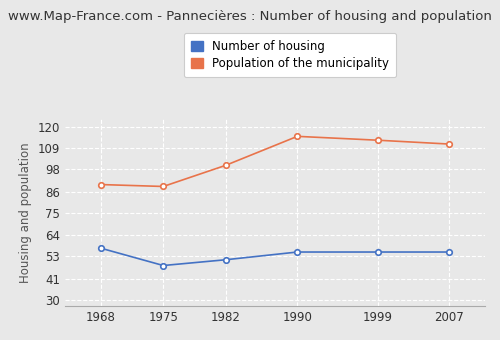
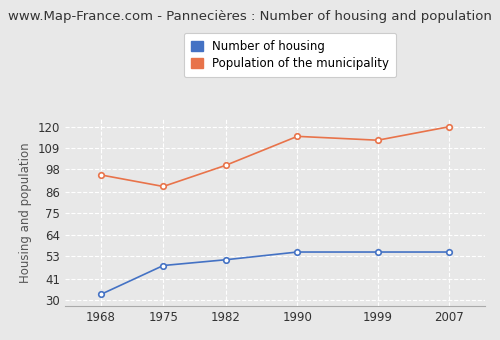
Number of housing/1968: 57 -> 33
Population of the municipality/1968: 90 -> 95
Population of the municipality/2007: 111 -> 120
